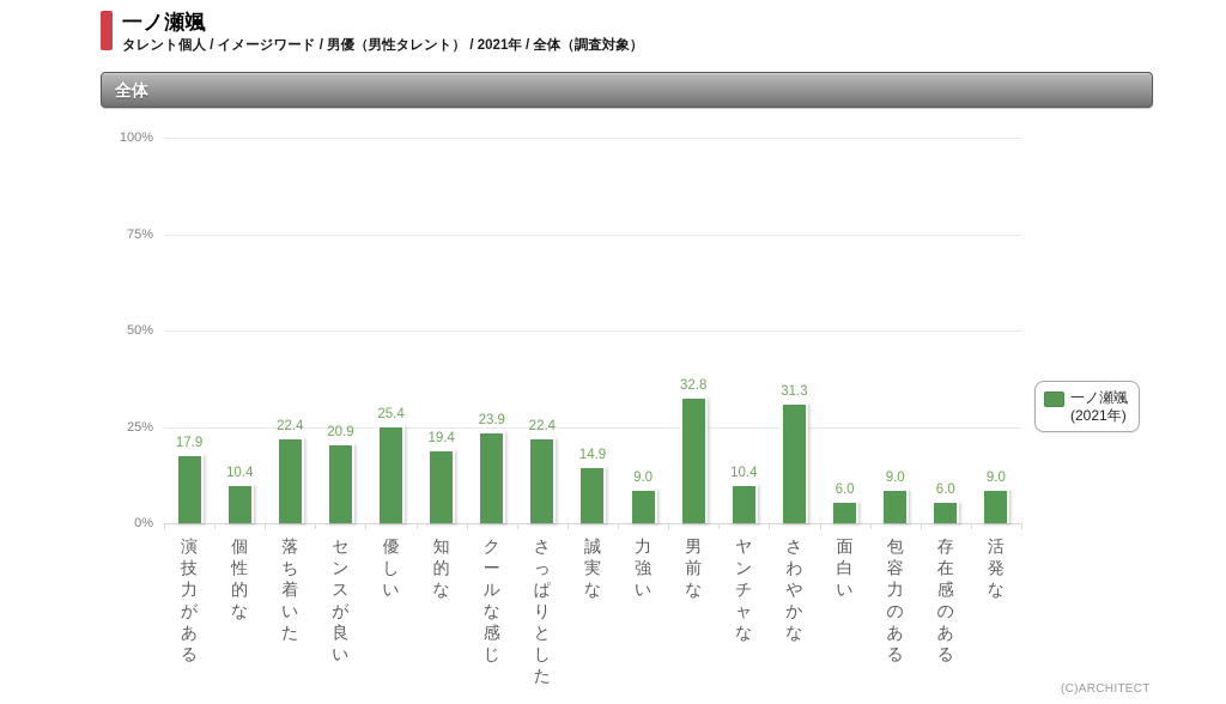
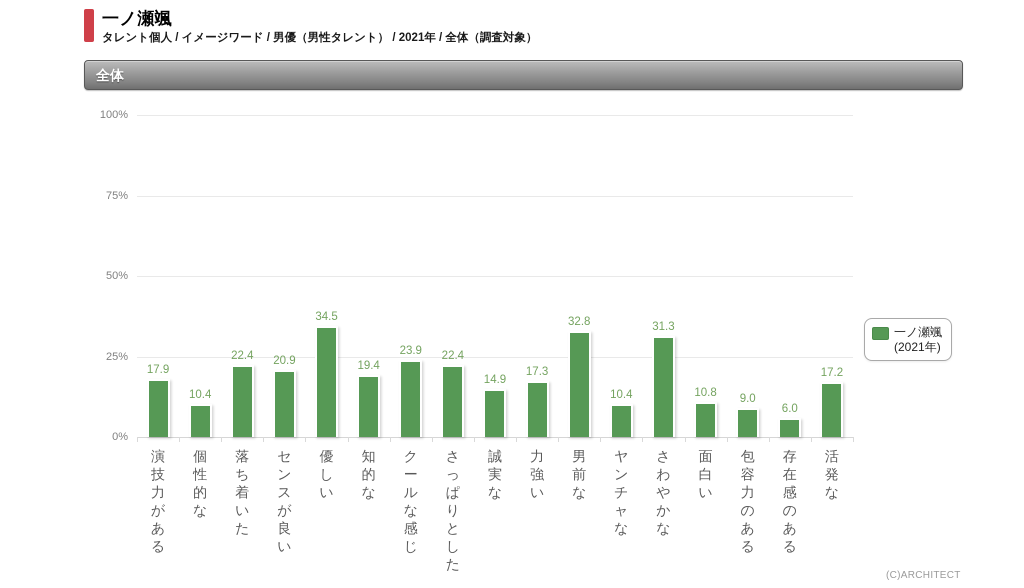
優しい: 25.4 -> 34.5
力強い: 9.0 -> 17.3
面白い: 6.0 -> 10.8
活発な: 9.0 -> 17.2
